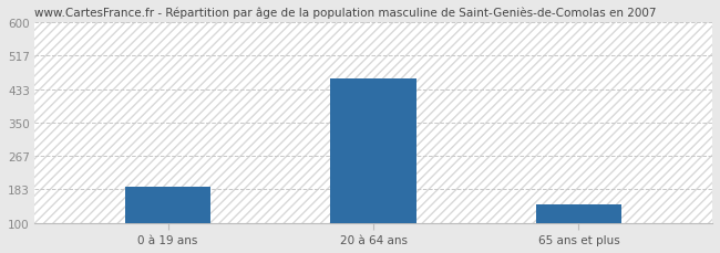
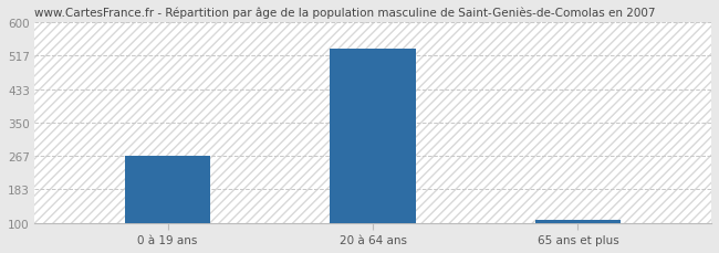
0 à 19 ans: 190 -> 267
20 à 64 ans: 460 -> 533
65 ans et plus: 145 -> 107
